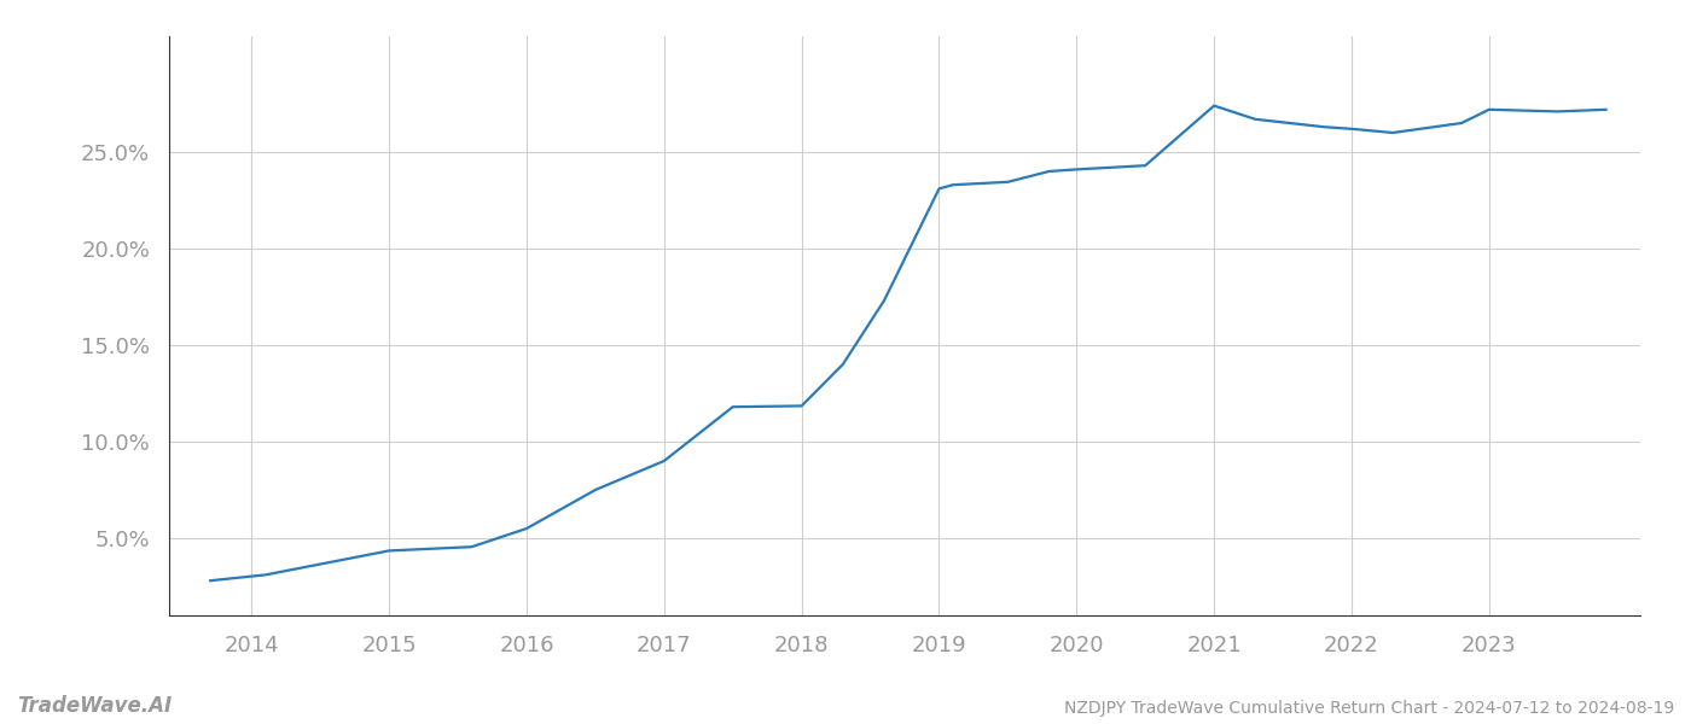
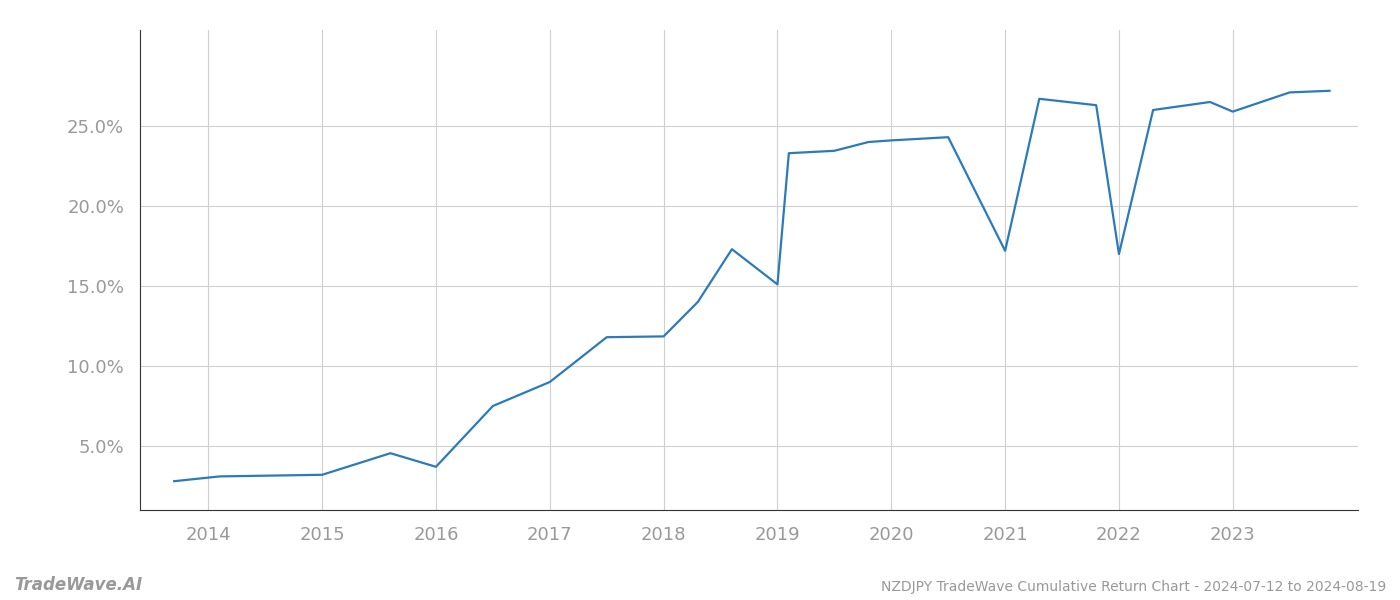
2015: 4.3% -> 3.2%
2016: 5.5% -> 3.7%
2019: 23.1% -> 15.1%
2021: 27.4% -> 17.2%
2022: 26.2% -> 17.0%
2023: 27.2% -> 25.9%
